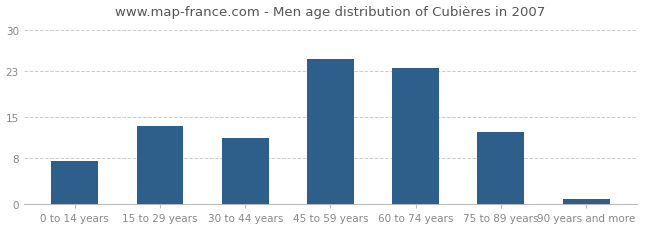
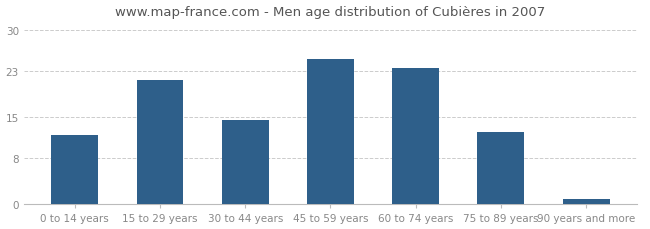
0 to 14 years: 7.5 -> 12.0
15 to 29 years: 13.5 -> 21.4
30 to 44 years: 11.5 -> 14.6
